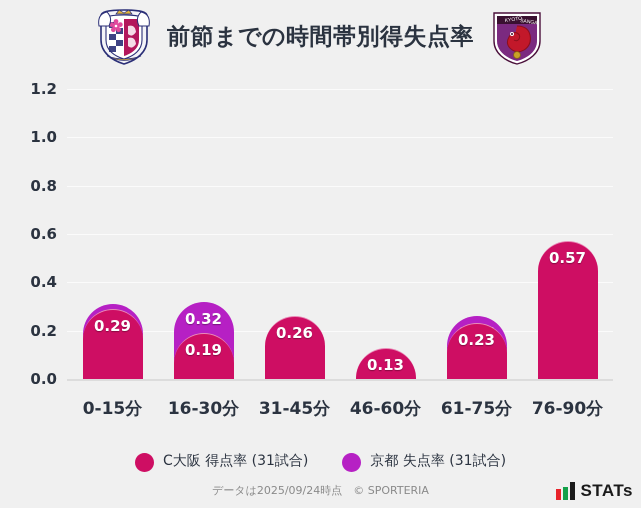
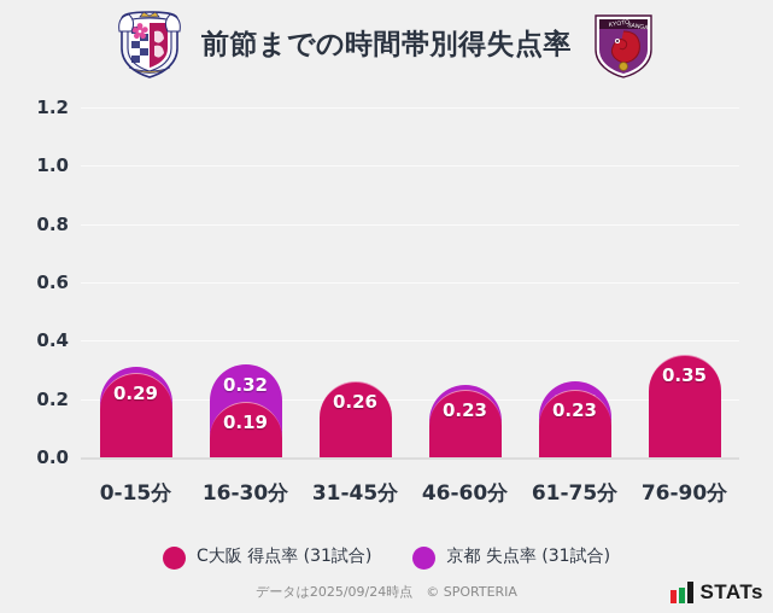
京都 失点率 (31試合)/46-60分: 0.06 -> 0.25
C大阪 得点率 (31試合)/46-60分: 0.13 -> 0.23
京都 失点率 (31試合)/76-90分: 0.11 -> 0.26
C大阪 得点率 (31試合)/76-90分: 0.57 -> 0.35
